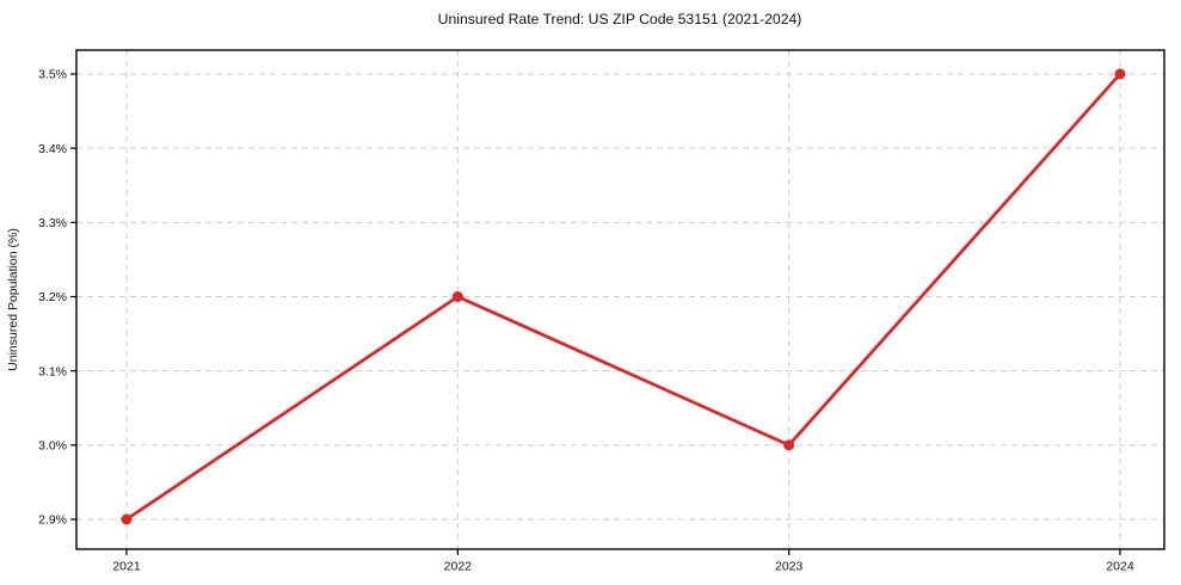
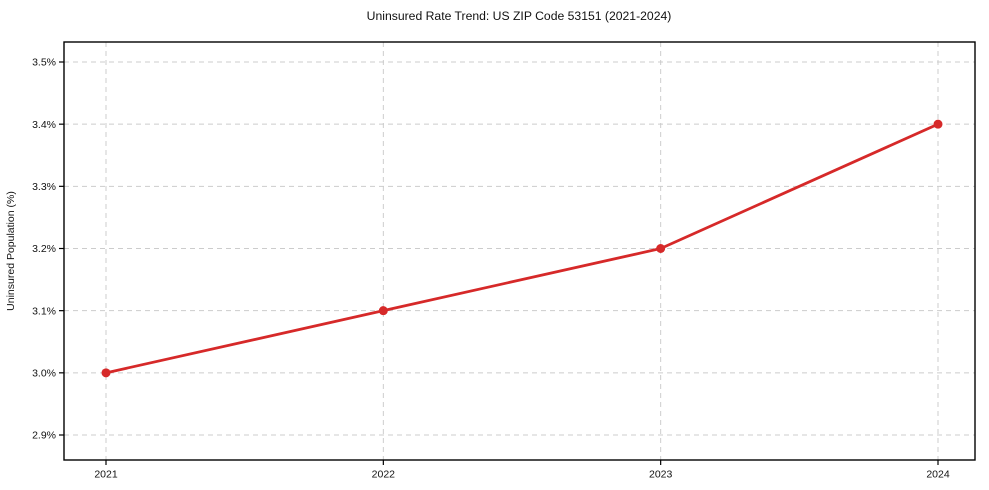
2021: 2.9% -> 3.0%
2022: 3.2% -> 3.1%
2023: 3.0% -> 3.2%
2024: 3.5% -> 3.4%
